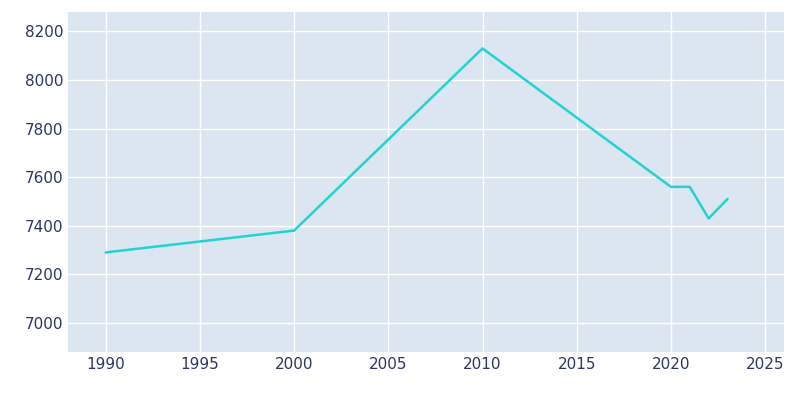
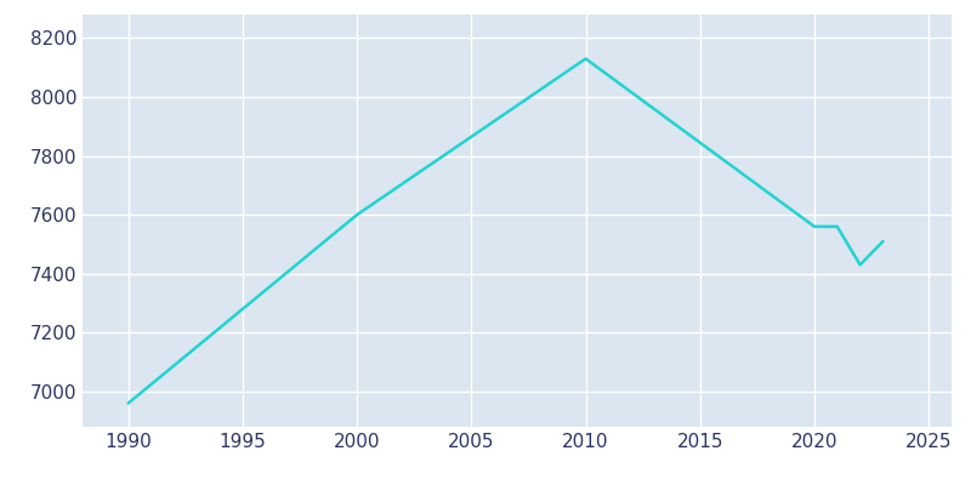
1990: 7290 -> 6960
2000: 7380 -> 7600
